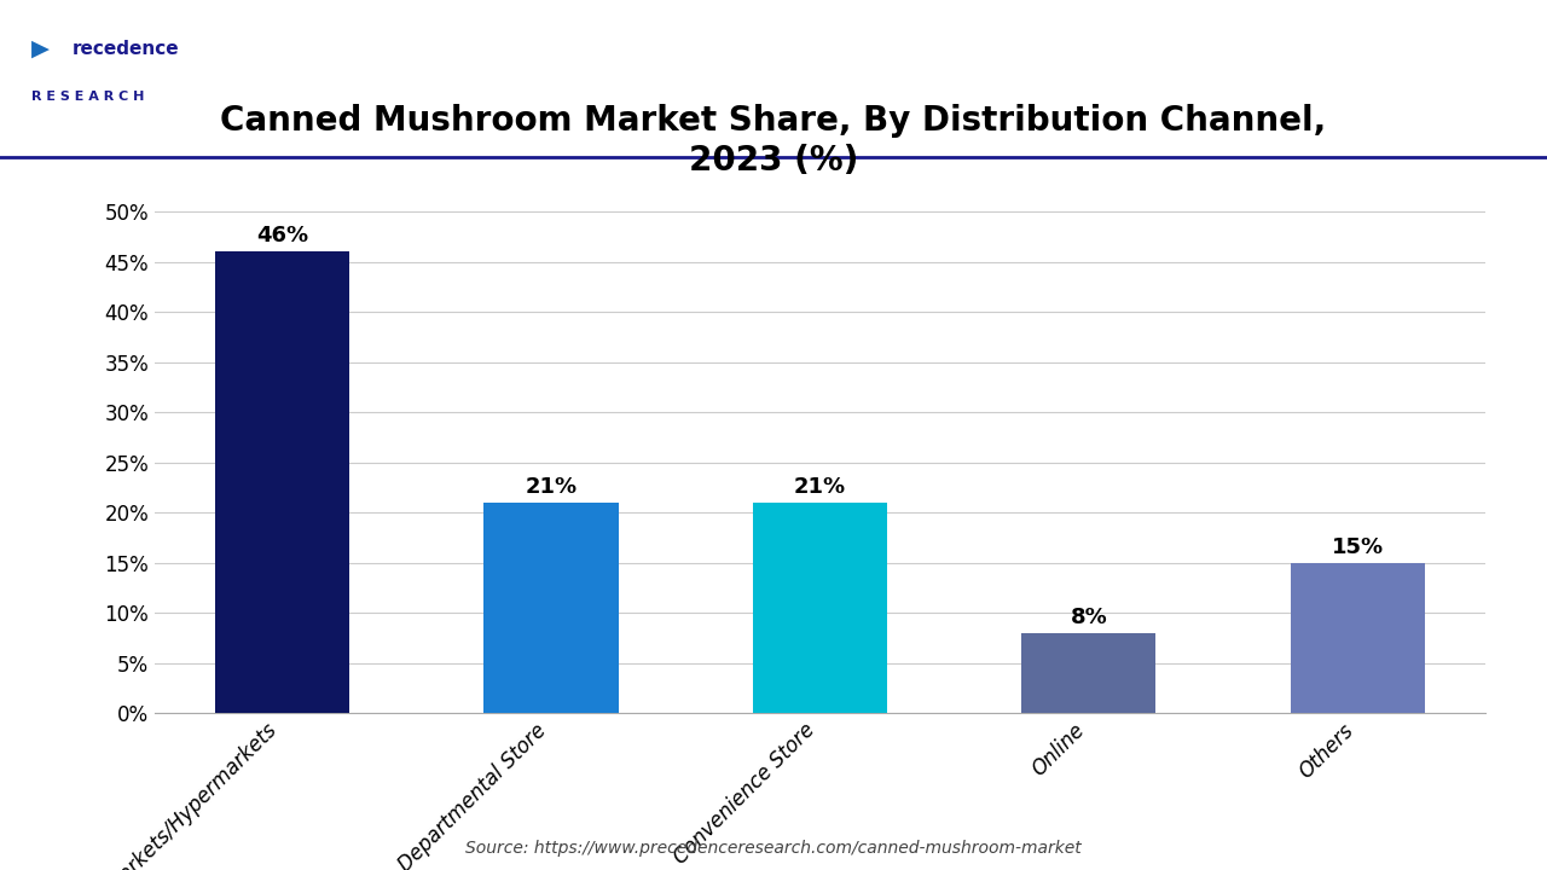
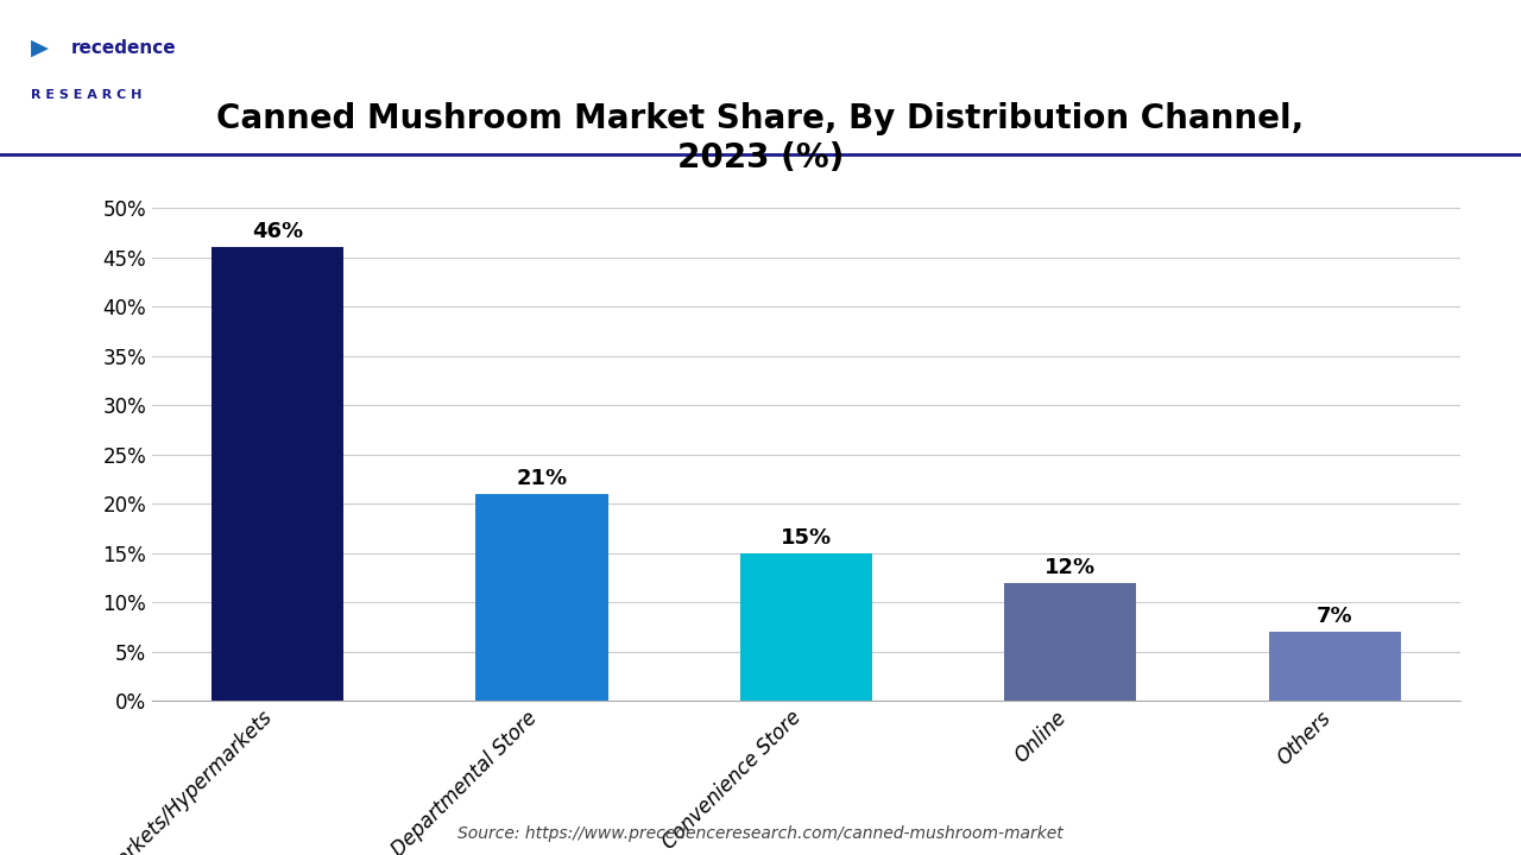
Convenience Store: 21% -> 15%
Online: 8% -> 12%
Others: 15% -> 7%
